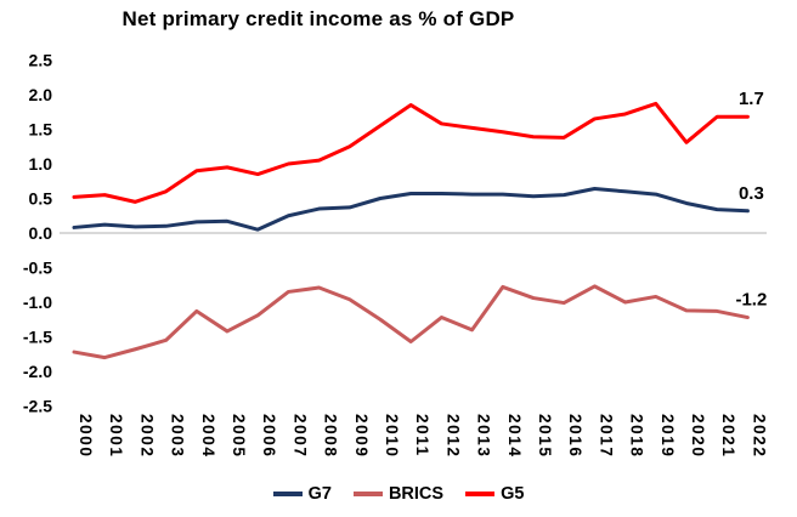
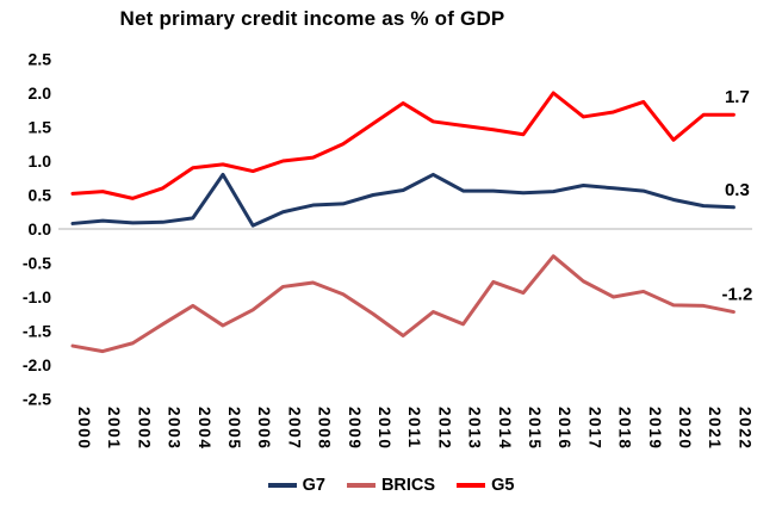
BRICS/2003: -1.6 -> -1.4
G7/2005: 0.2 -> 0.8
G7/2012: 0.6 -> 0.8
BRICS/2016: -1.0 -> -0.4
G5/2016: 1.4 -> 2.0
